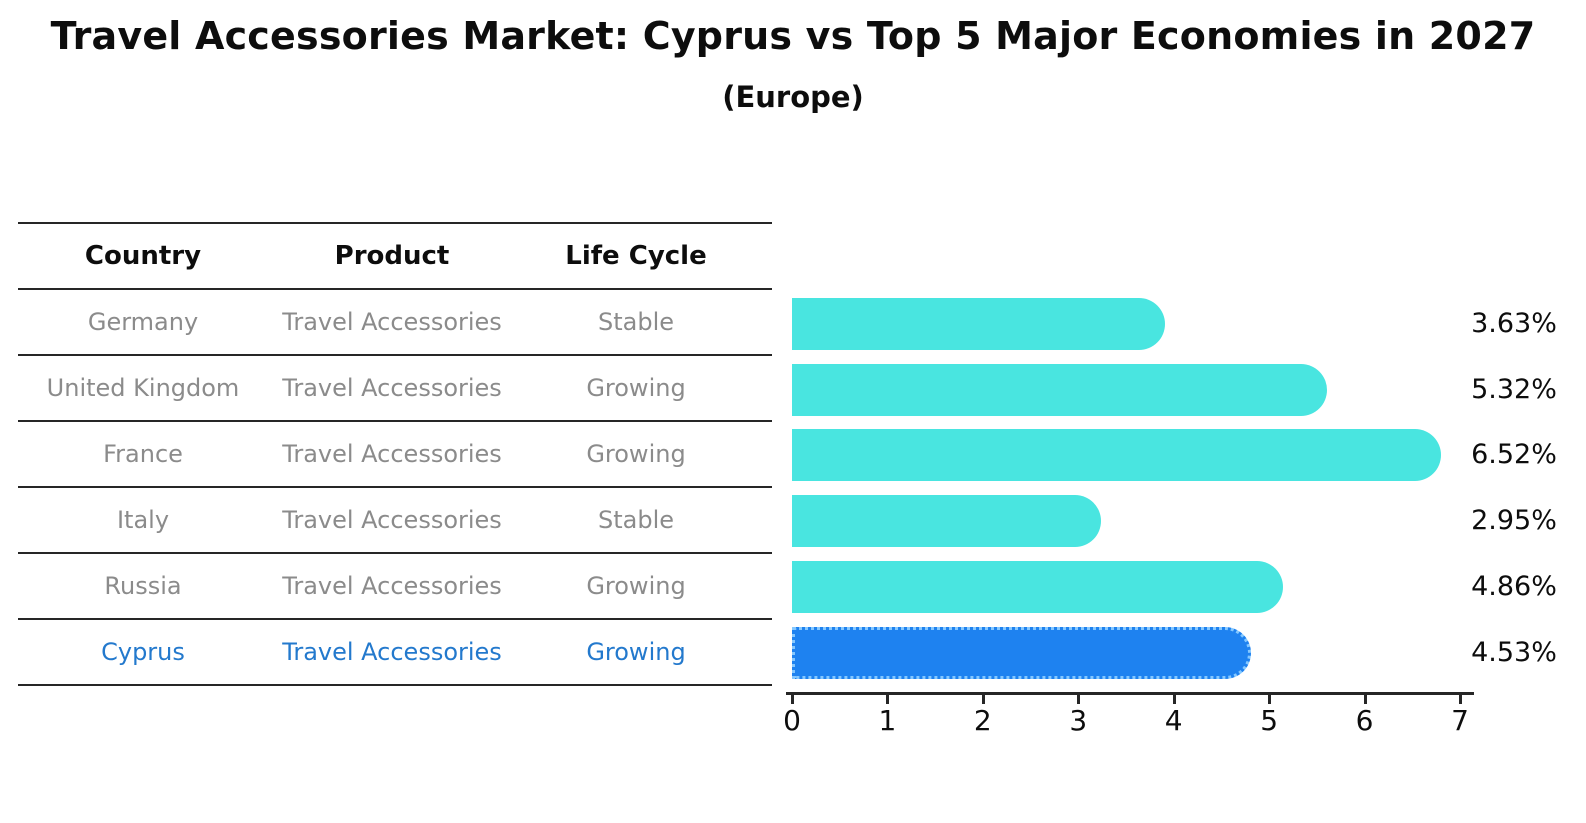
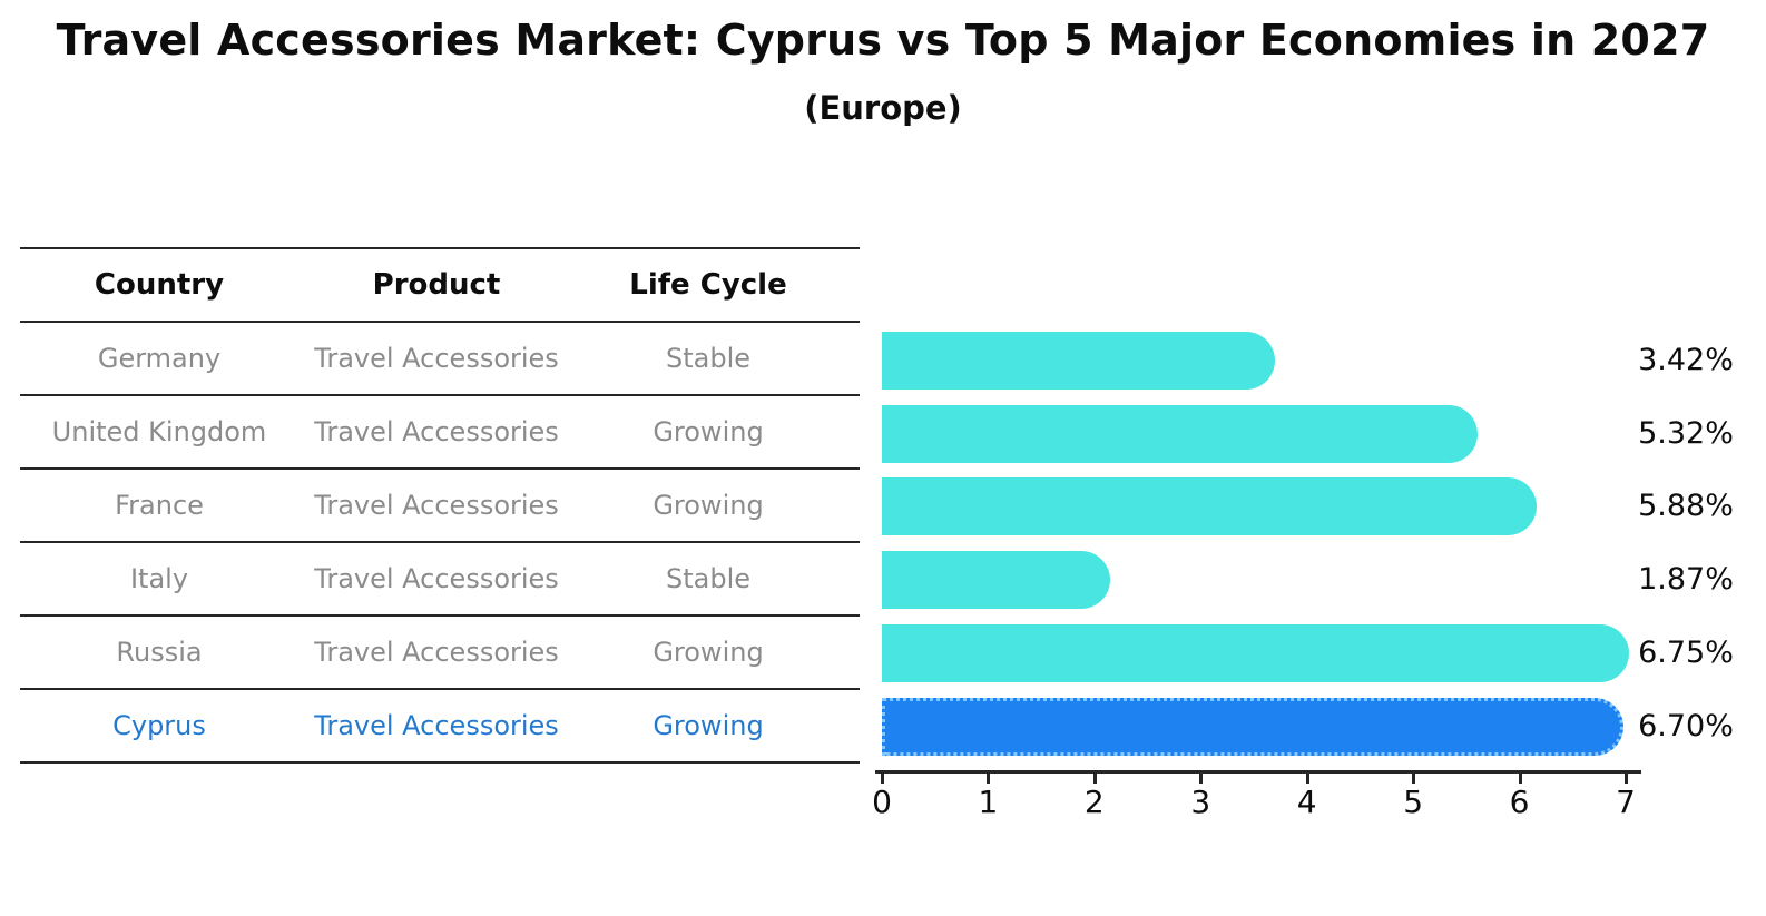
Germany: 3.63% -> 3.42%
France: 6.52% -> 5.88%
Italy: 2.95% -> 1.87%
Russia: 4.86% -> 6.75%
Cyprus: 4.53% -> 6.70%
